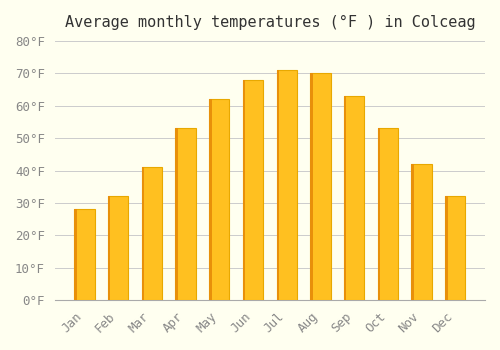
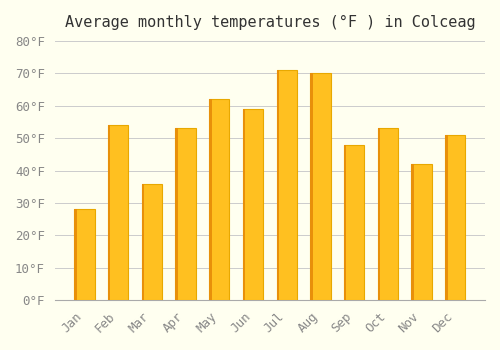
Feb: 32°F -> 54°F
Mar: 41°F -> 36°F
Jun: 68°F -> 59°F
Sep: 63°F -> 48°F
Dec: 32°F -> 51°F
